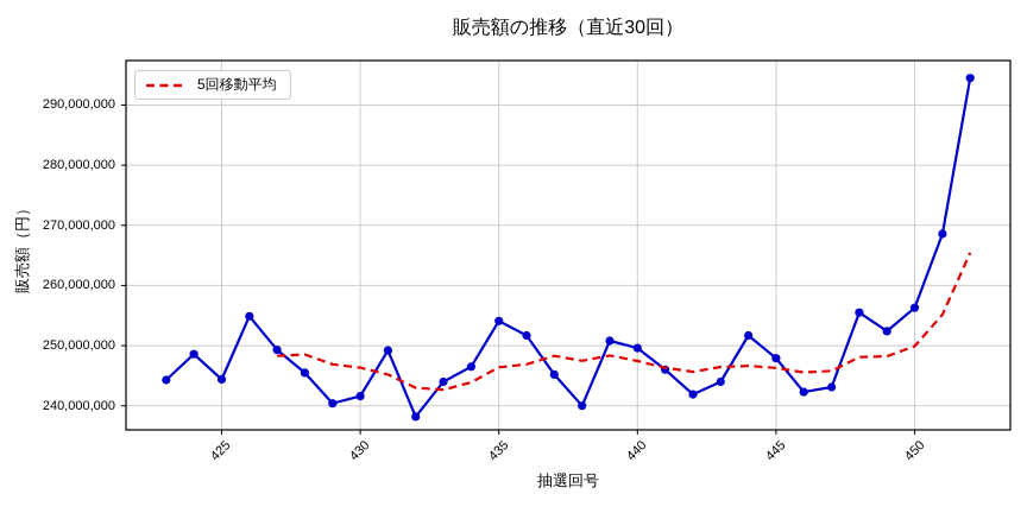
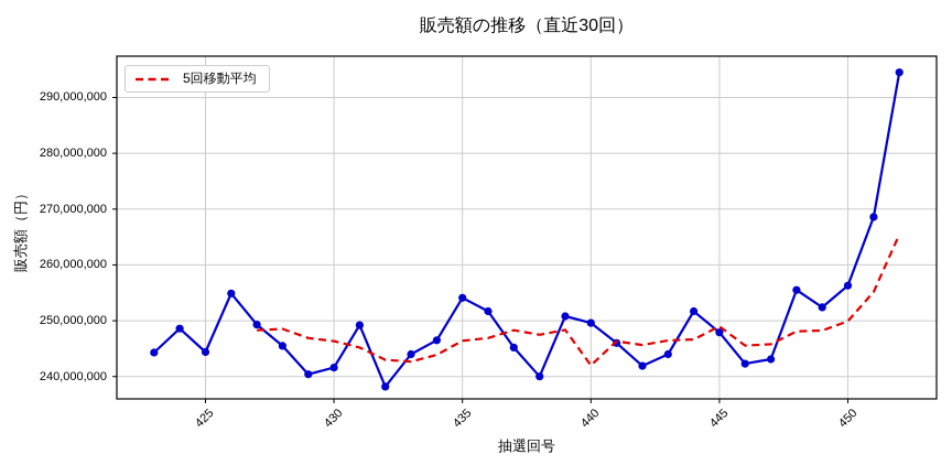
5回移動平均/440: 247000000 -> 242000000
5回移動平均/445: 246000000 -> 249000000
